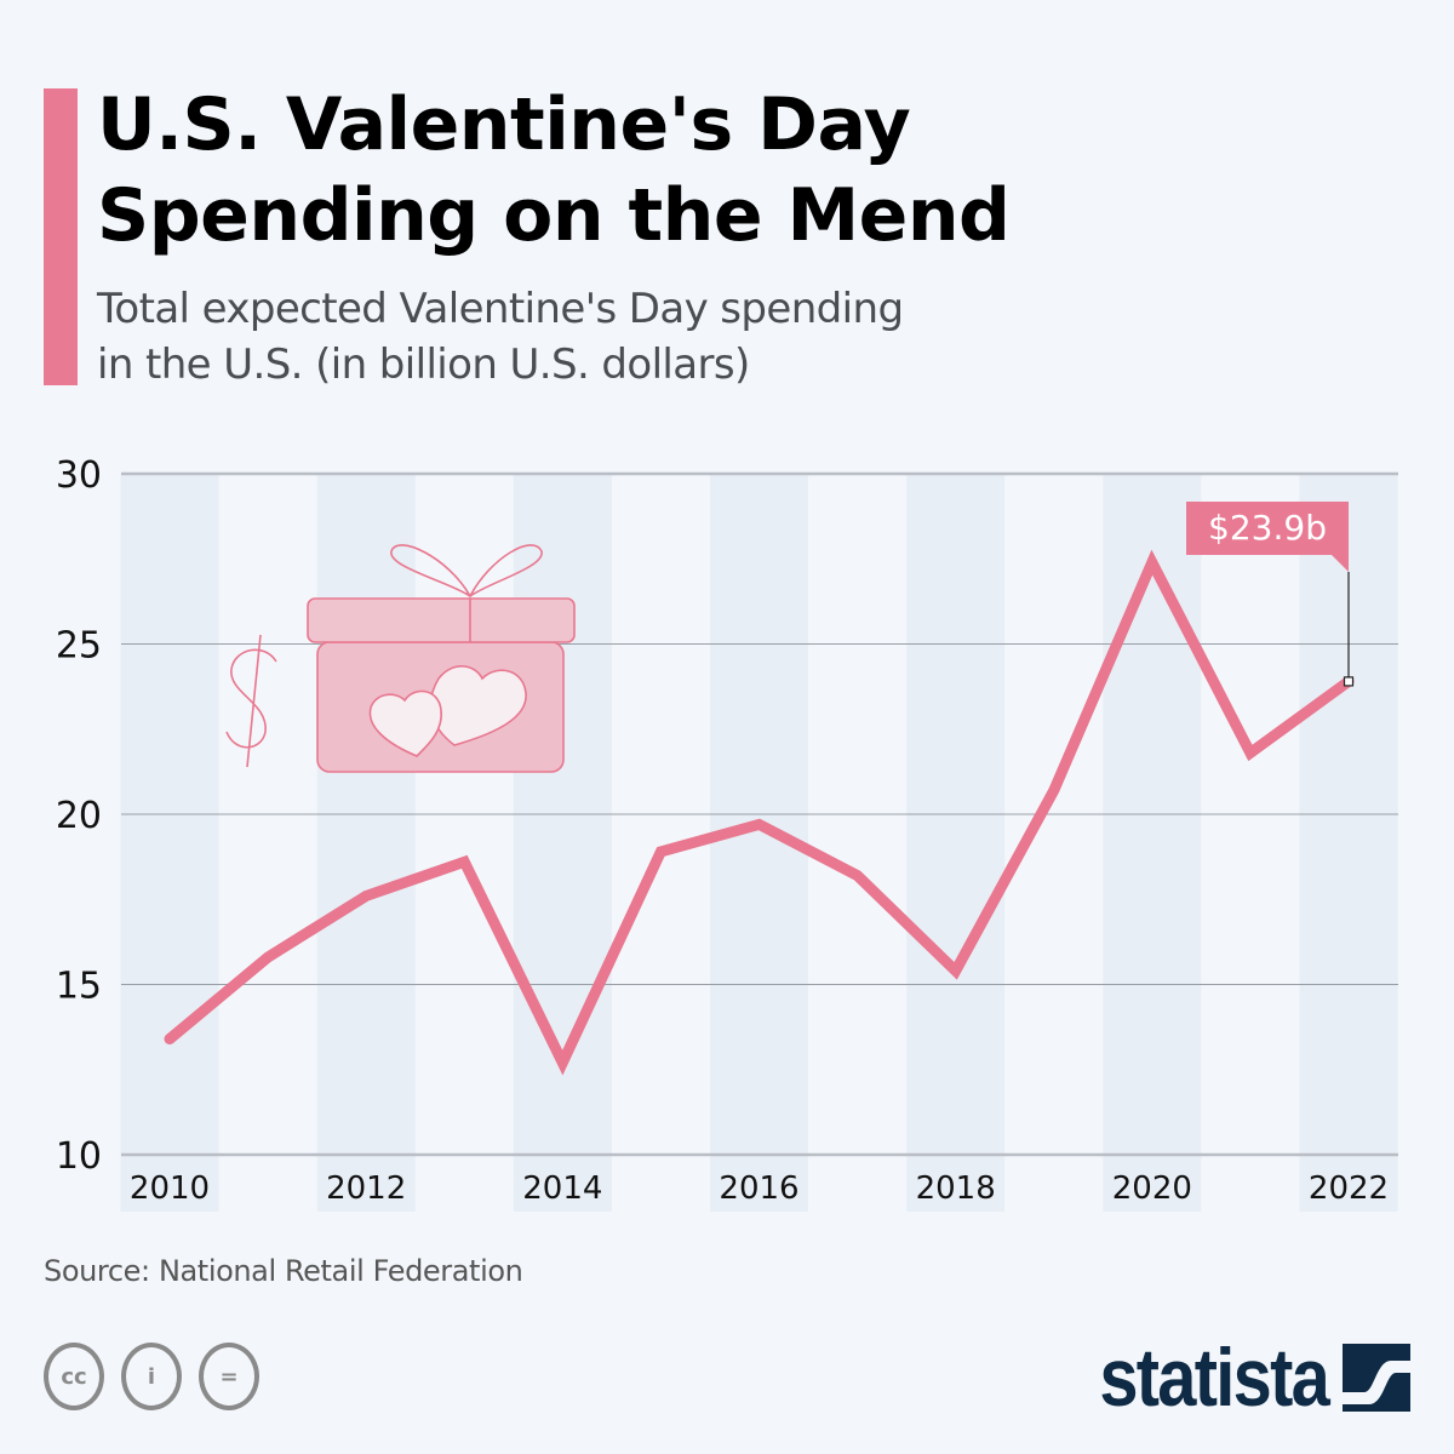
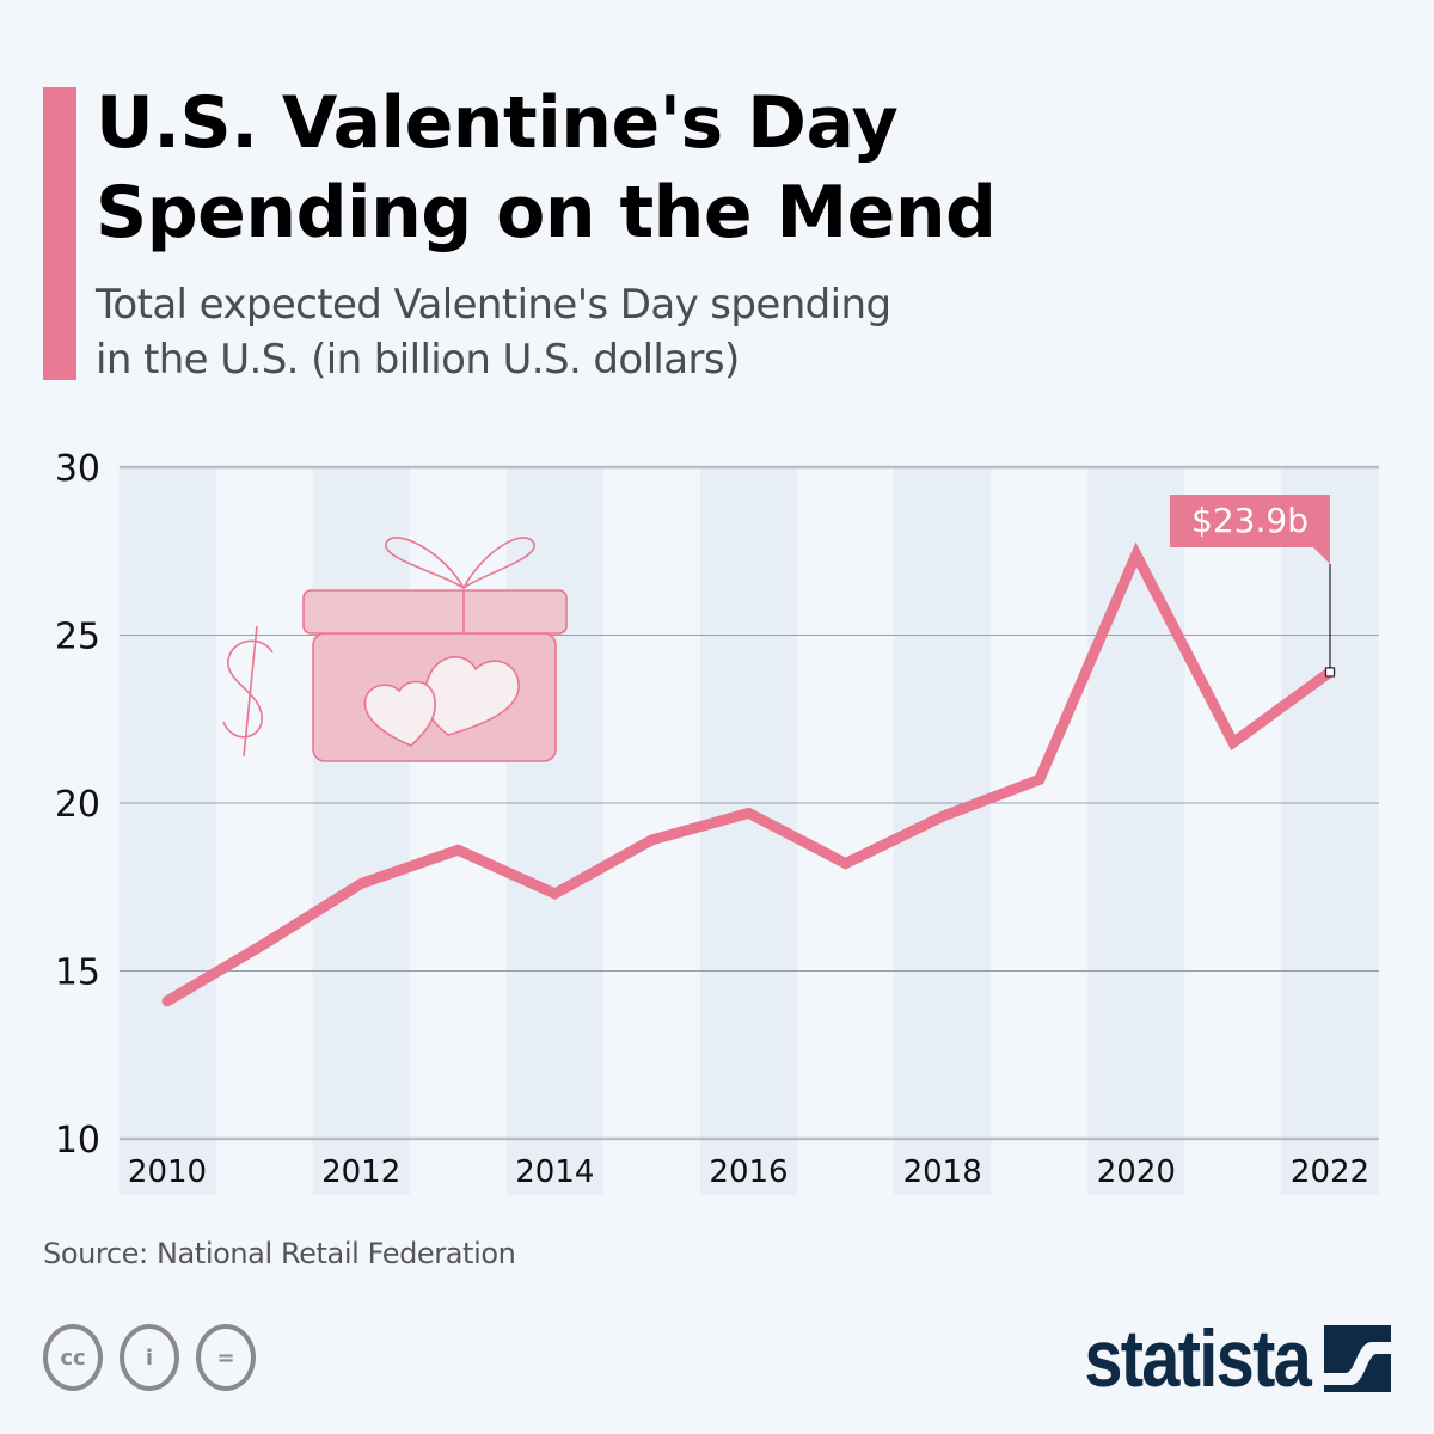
2010: 13.4 -> 14.1
2014: 12.7 -> 17.3
2018: 15.4 -> 19.6
